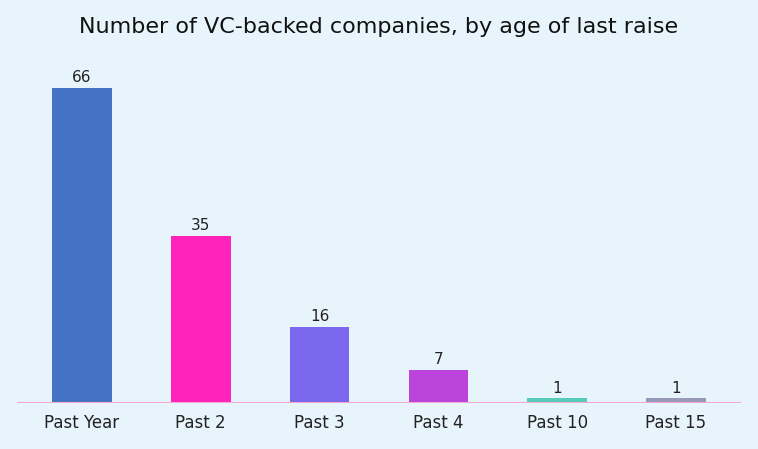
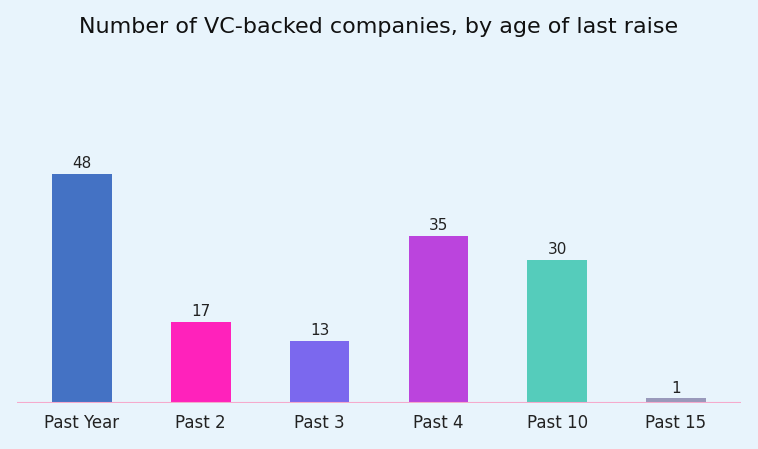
Past Year: 66 -> 48
Past 2: 35 -> 17
Past 3: 16 -> 13
Past 4: 7 -> 35
Past 10: 1 -> 30
